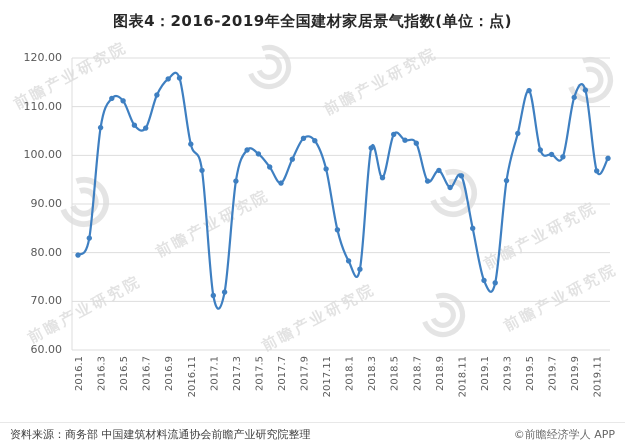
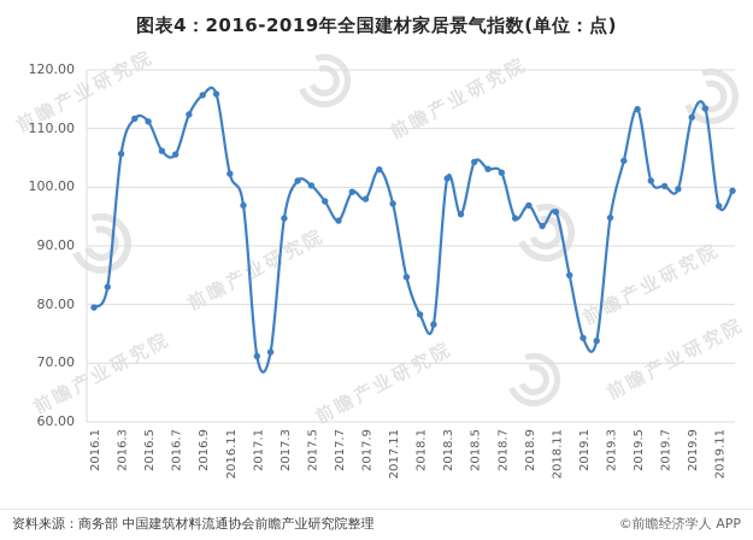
2017.9: 104 -> 98
